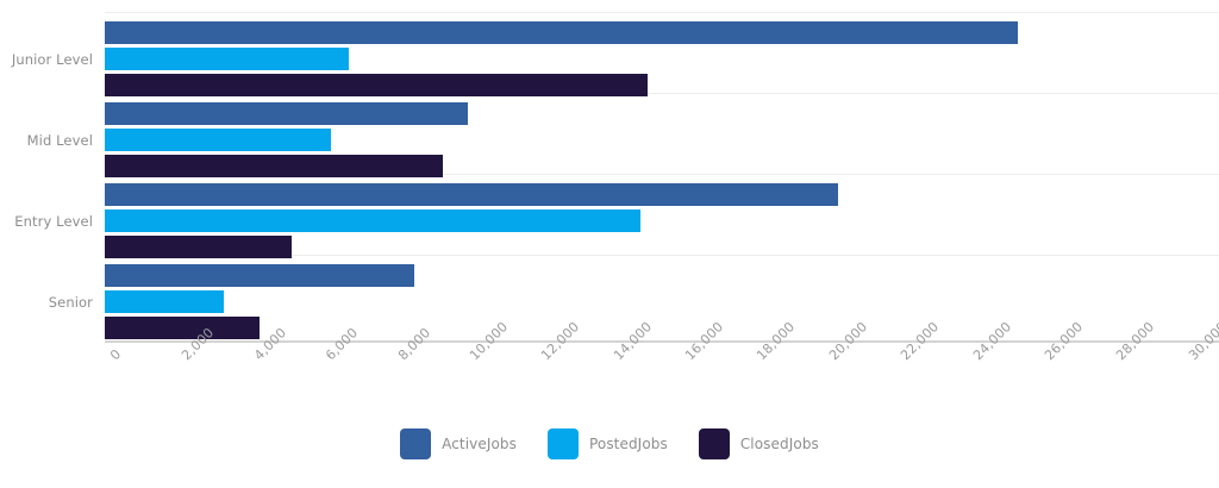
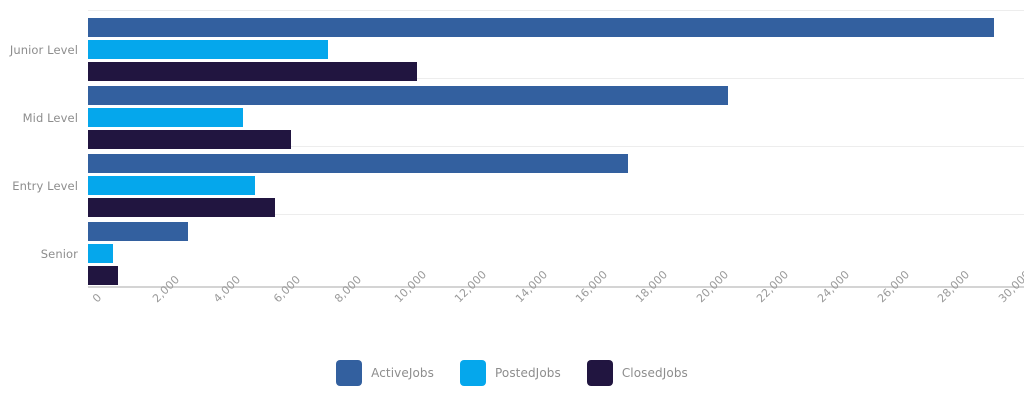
ActiveJobs/Junior Level: 25400 -> 30000
PostedJobs/Junior Level: 6800 -> 8000
ClosedJobs/Junior Level: 15100 -> 10900
ActiveJobs/Mid Level: 10100 -> 21200
PostedJobs/Mid Level: 6300 -> 5100
ClosedJobs/Mid Level: 9400 -> 6700
ActiveJobs/Entry Level: 20400 -> 17900
PostedJobs/Entry Level: 14900 -> 5500
ClosedJobs/Entry Level: 5200 -> 6200
ActiveJobs/Senior: 8600 -> 3300
PostedJobs/Senior: 3300 -> 800
ClosedJobs/Senior: 4300 -> 1000
